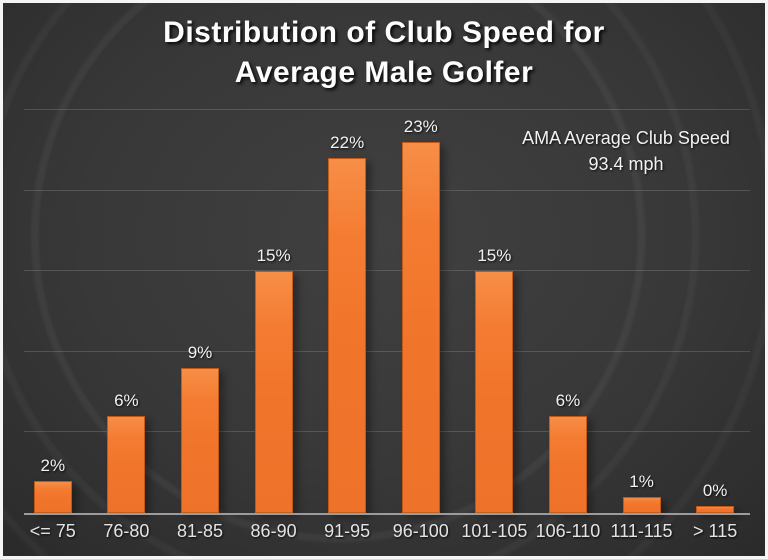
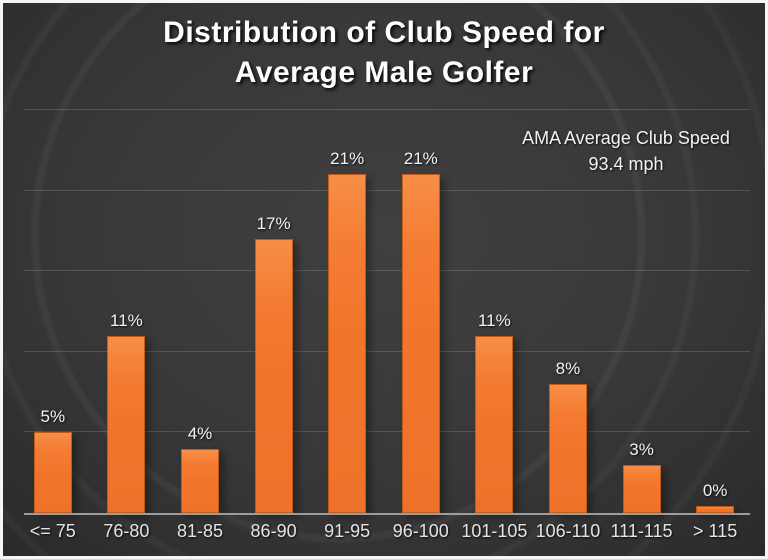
<= 75: 2% -> 5%
76-80: 6% -> 11%
81-85: 9% -> 4%
86-90: 15% -> 17%
91-95: 22% -> 21%
96-100: 23% -> 21%
101-105: 15% -> 11%
106-110: 6% -> 8%
111-115: 1% -> 3%
